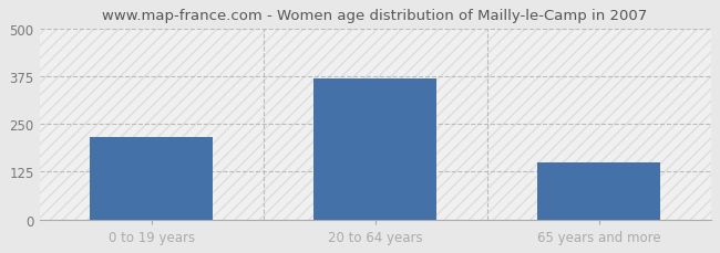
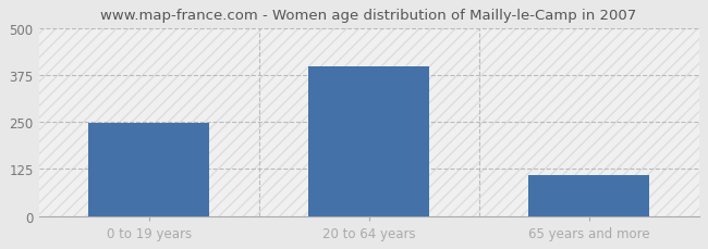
0 to 19 years: 215 -> 247
20 to 64 years: 370 -> 397
65 years and more: 150 -> 108
